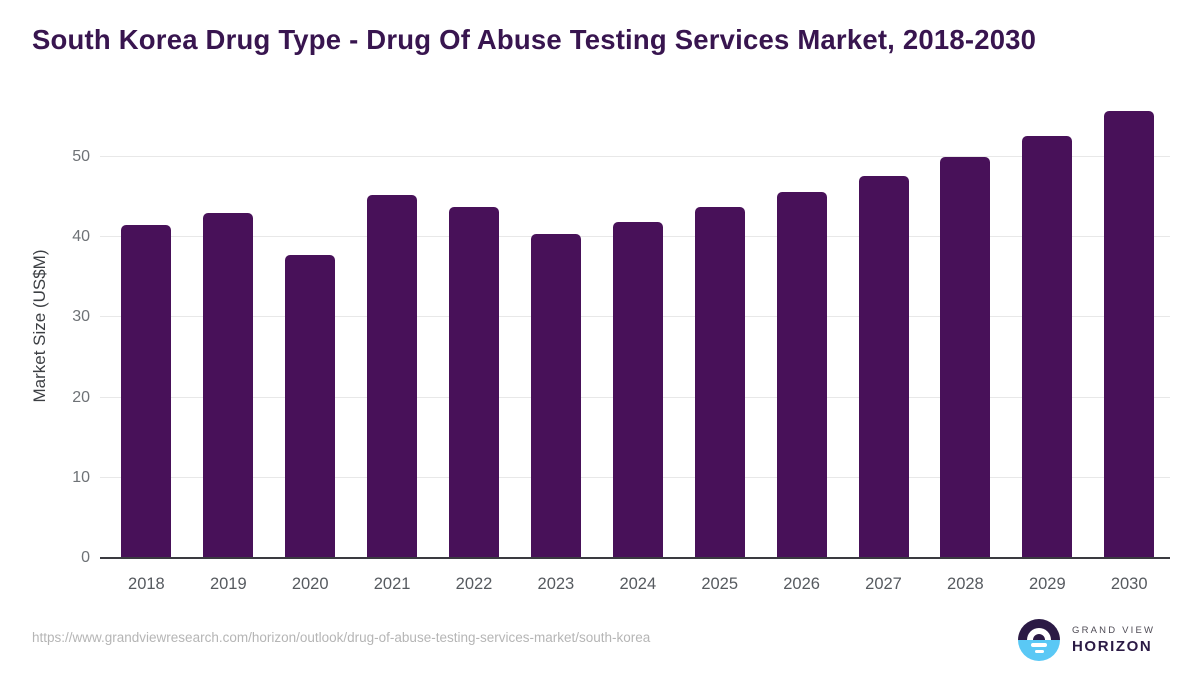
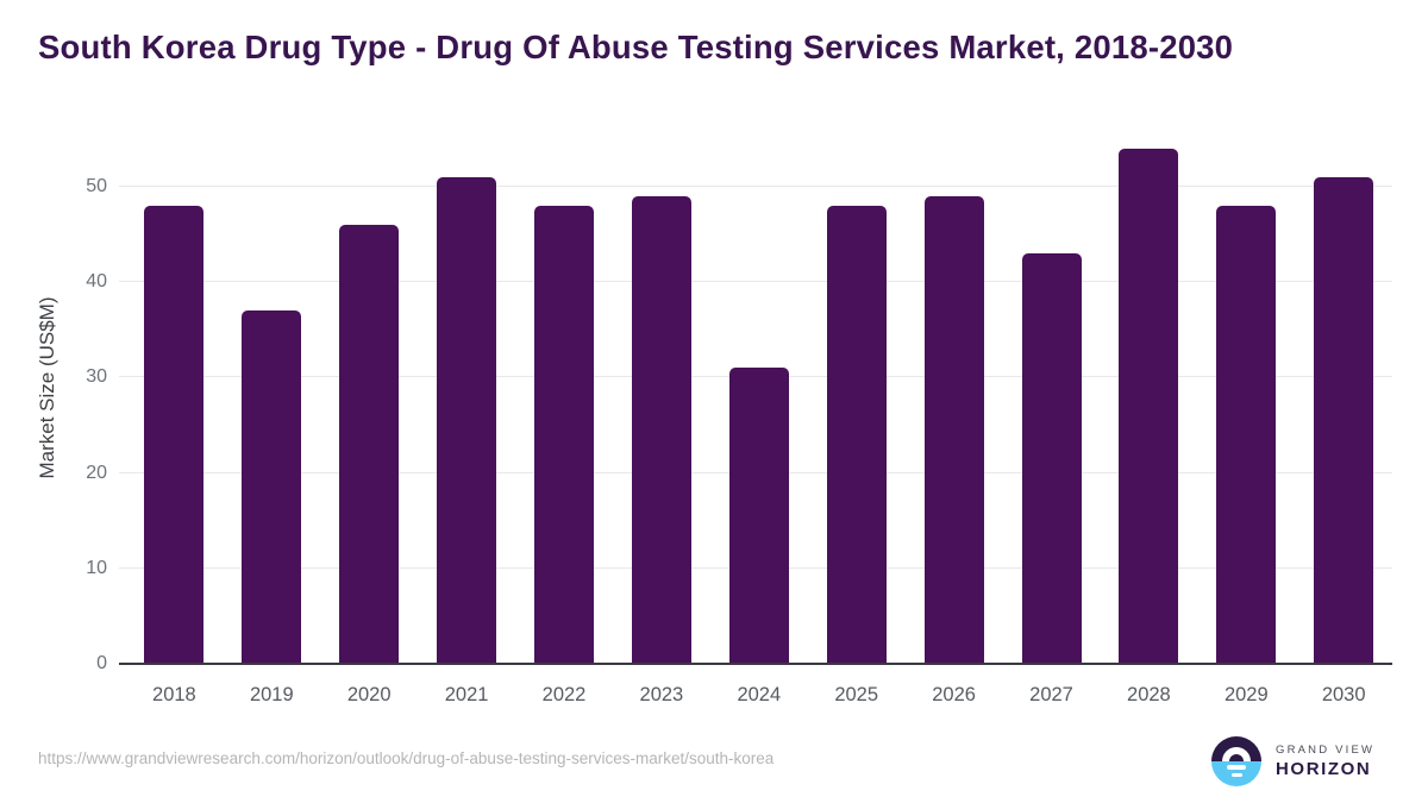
2018: 42 -> 48
2019: 43 -> 37
2020: 38 -> 46
2021: 45 -> 51
2022: 44 -> 48
2023: 40 -> 49
2024: 42 -> 31
2025: 44 -> 48
2026: 46 -> 49
2027: 48 -> 43
2028: 50 -> 54
2029: 53 -> 48
2030: 56 -> 51
